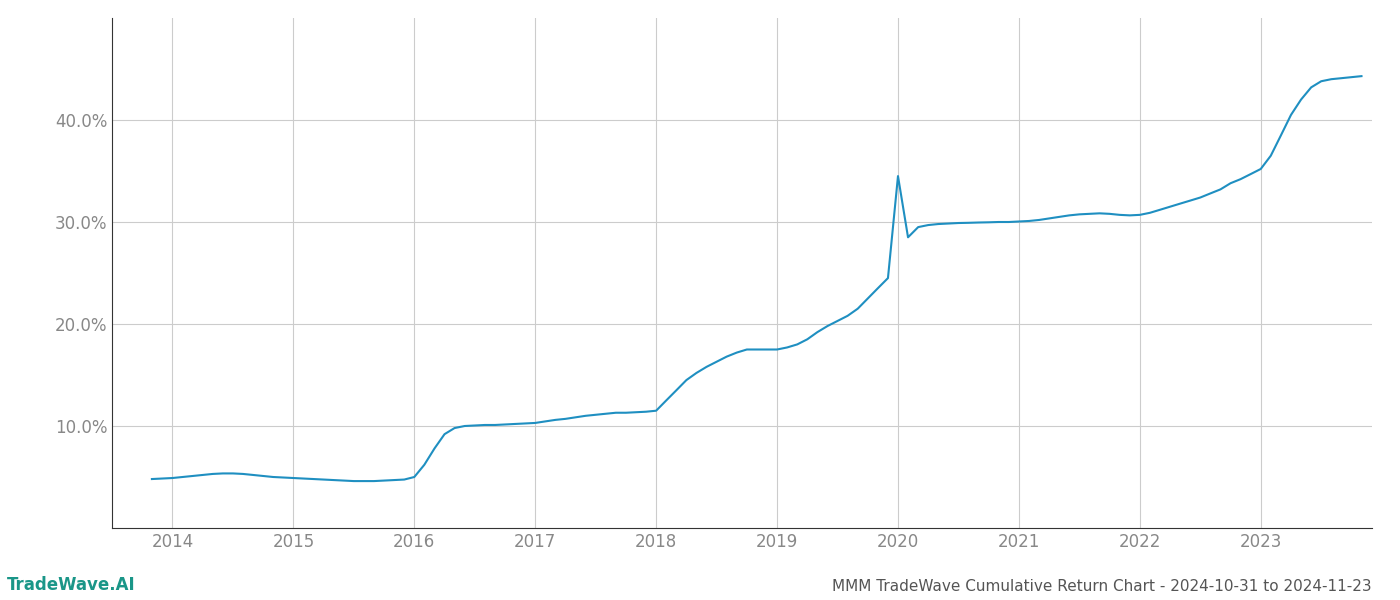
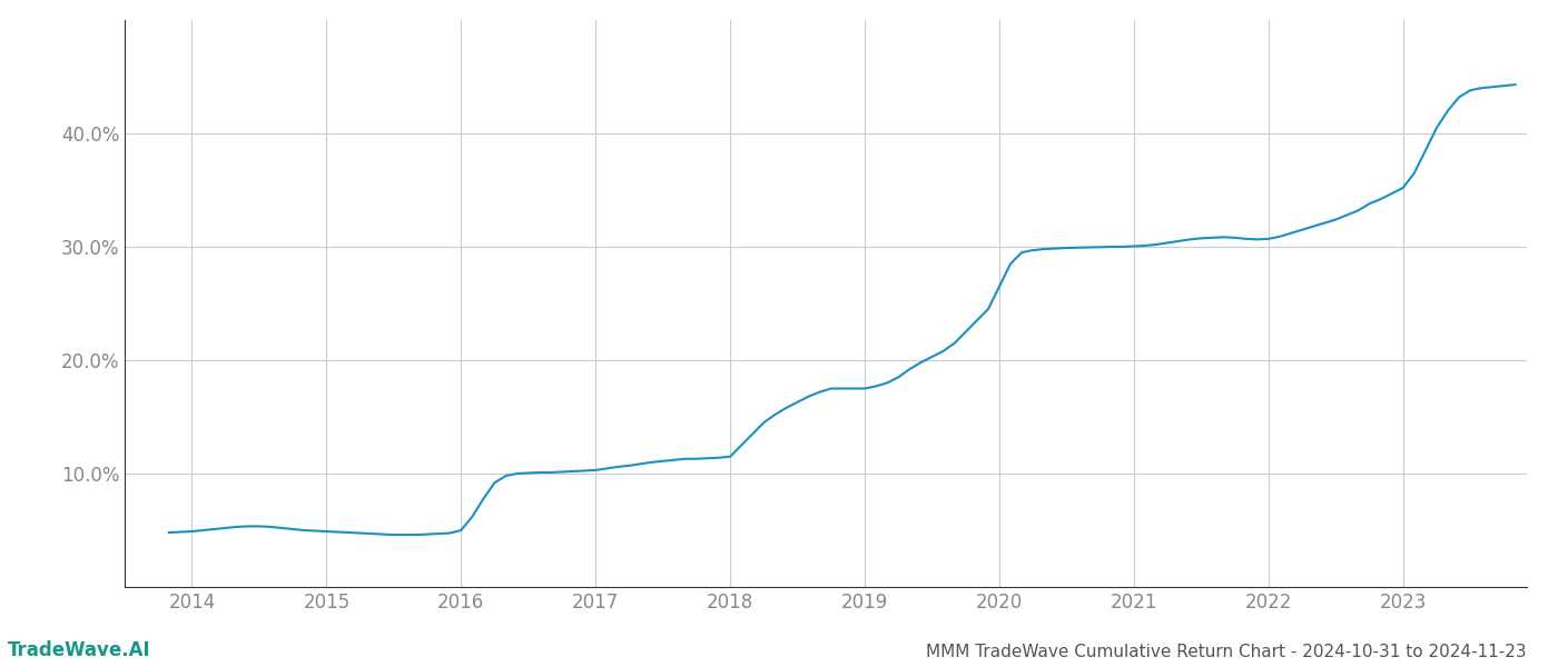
2020: 34.5% -> 26.5%
